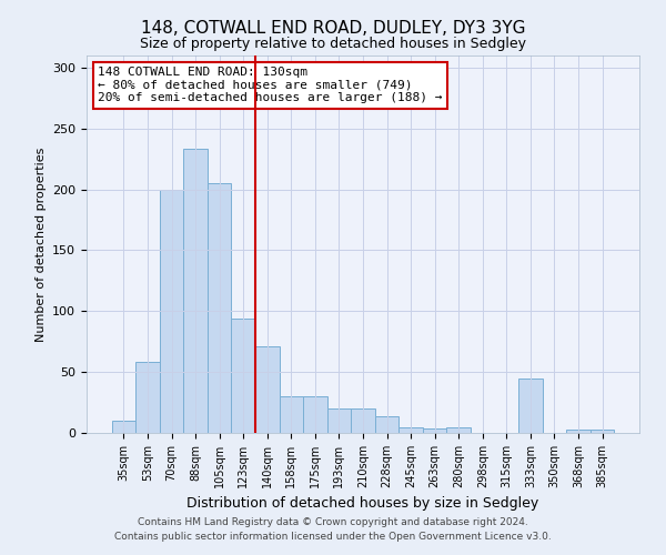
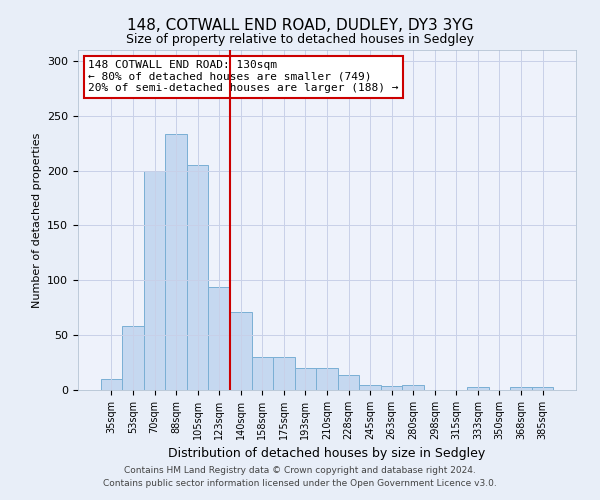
333sqm: 45 -> 3
